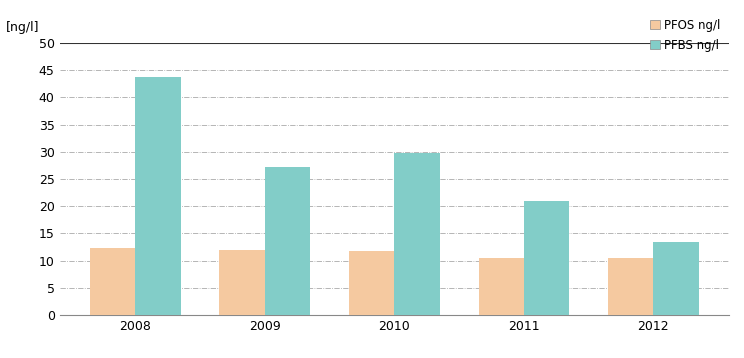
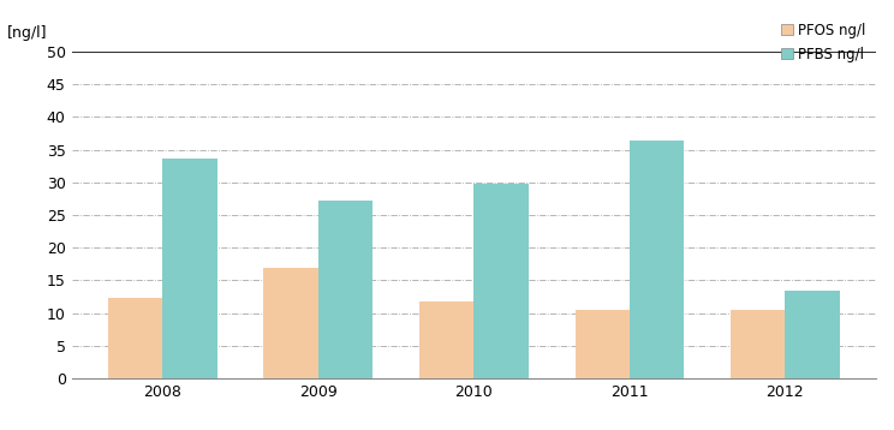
PFBS ng/l/2008: 43.8 -> 33.6
PFOS ng/l/2009: 12.0 -> 17.0
PFBS ng/l/2011: 20.9 -> 36.4
